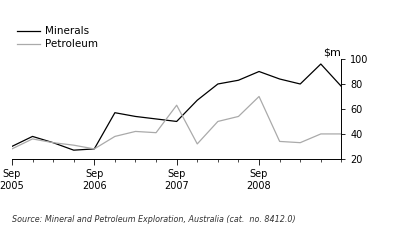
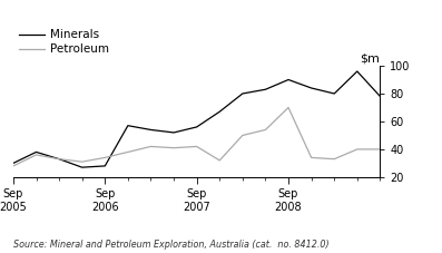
Petroleum/Sep 2006: 28 -> 34
Minerals/Sep 2007: 50 -> 56
Petroleum/Sep 2007: 63 -> 42
